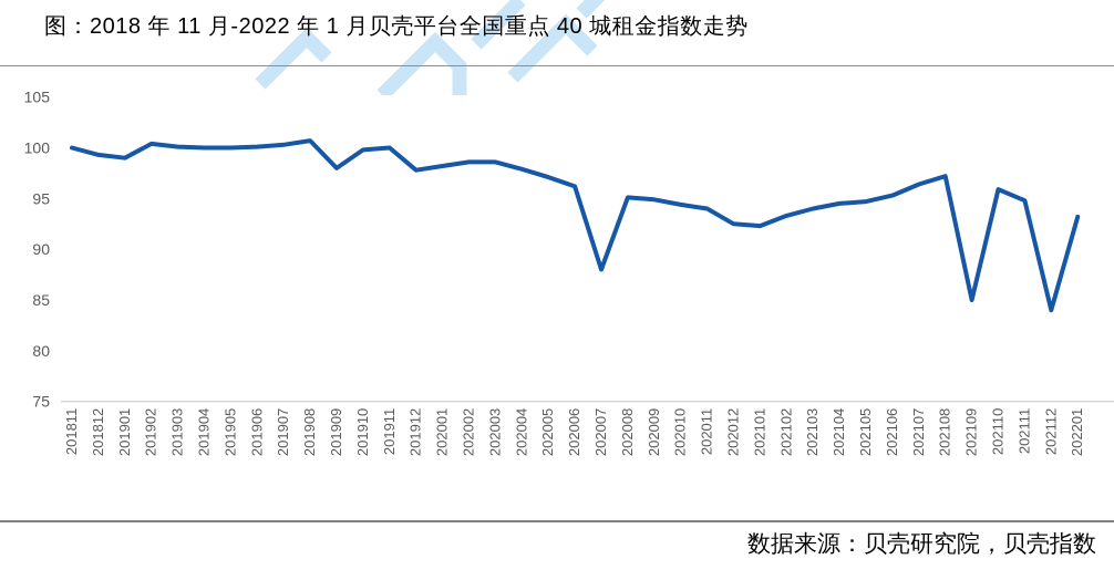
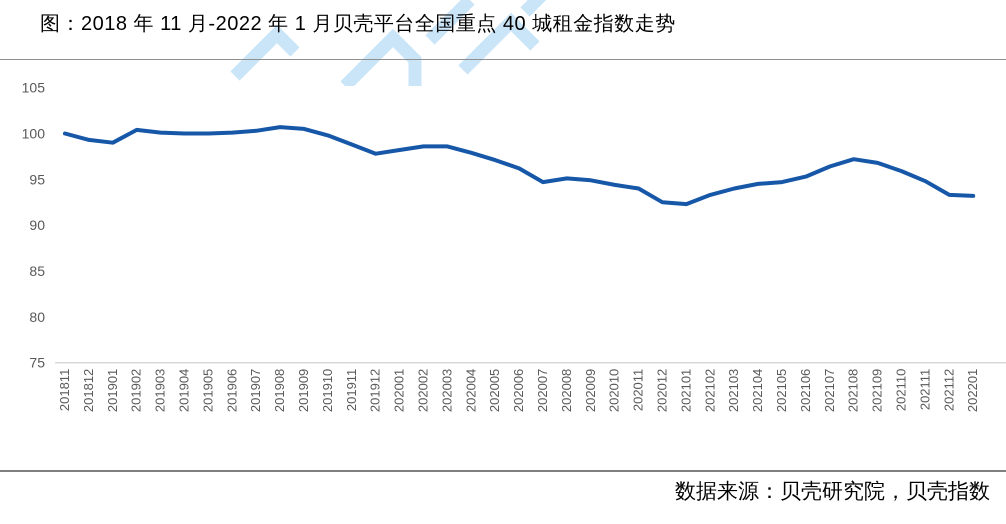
201909: 98 -> 100
201911: 100 -> 99
202007: 88 -> 95
202109: 85 -> 97
202112: 84 -> 93
